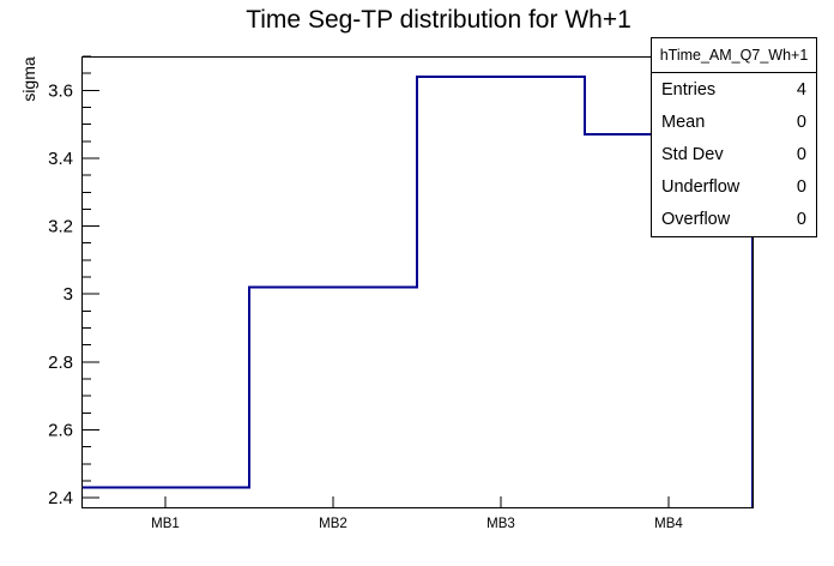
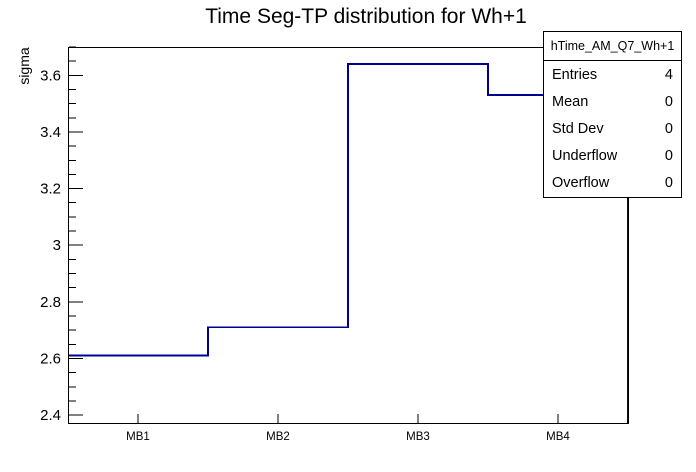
MB1: 2.43 -> 2.61
MB2: 3.02 -> 2.71
MB4: 3.47 -> 3.53
